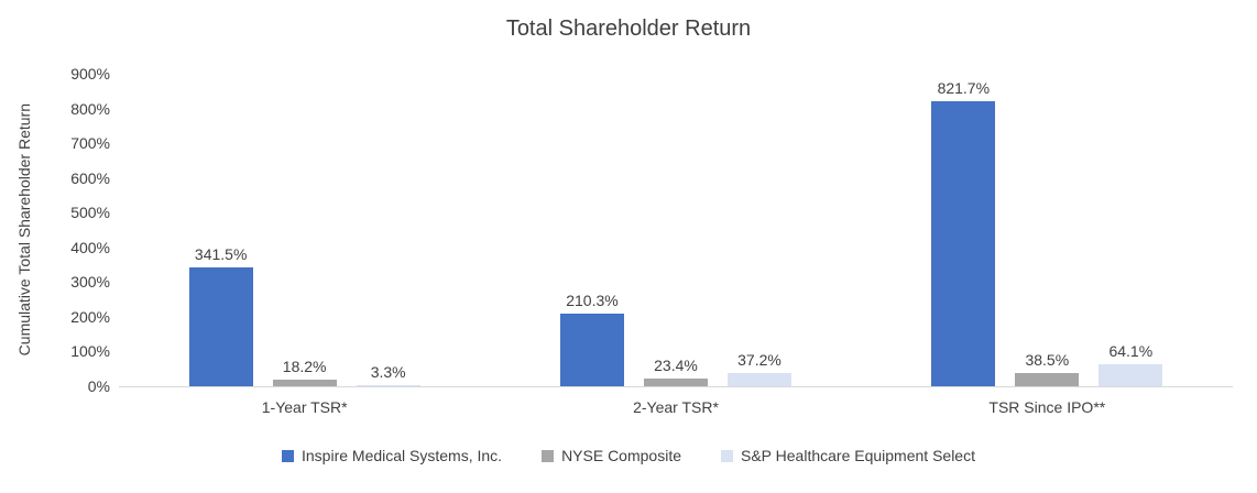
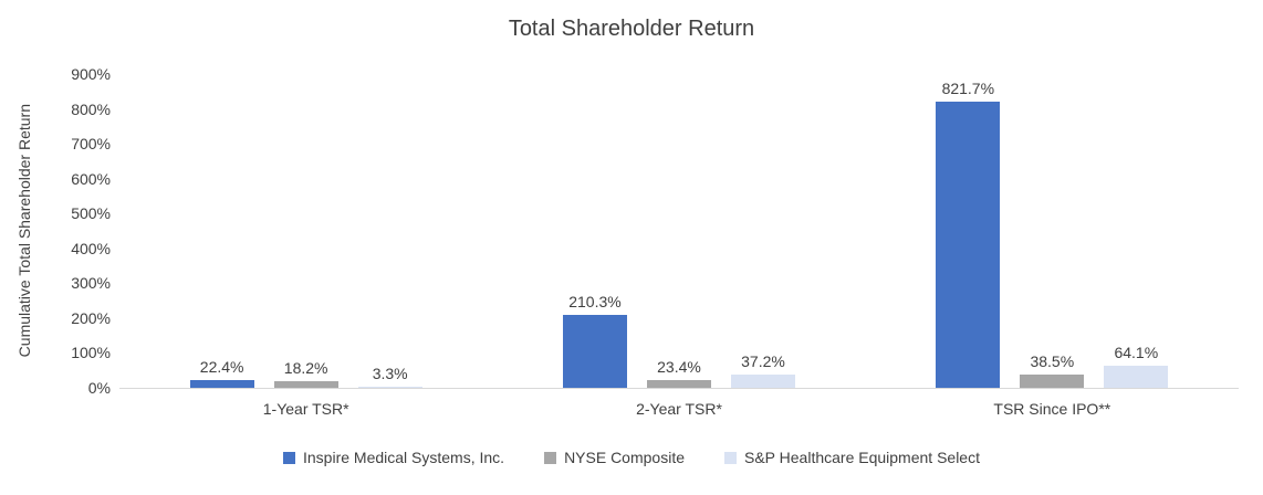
Inspire Medical Systems, Inc./1-Year TSR*: 341.5% -> 22.4%
